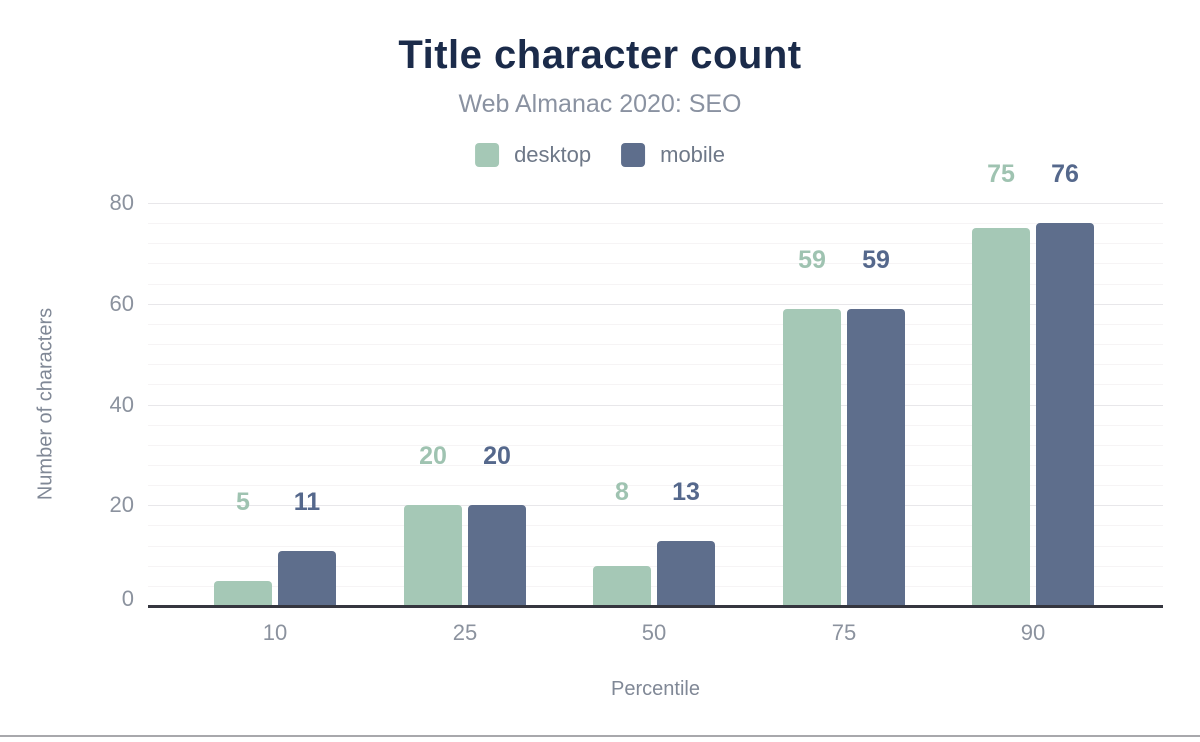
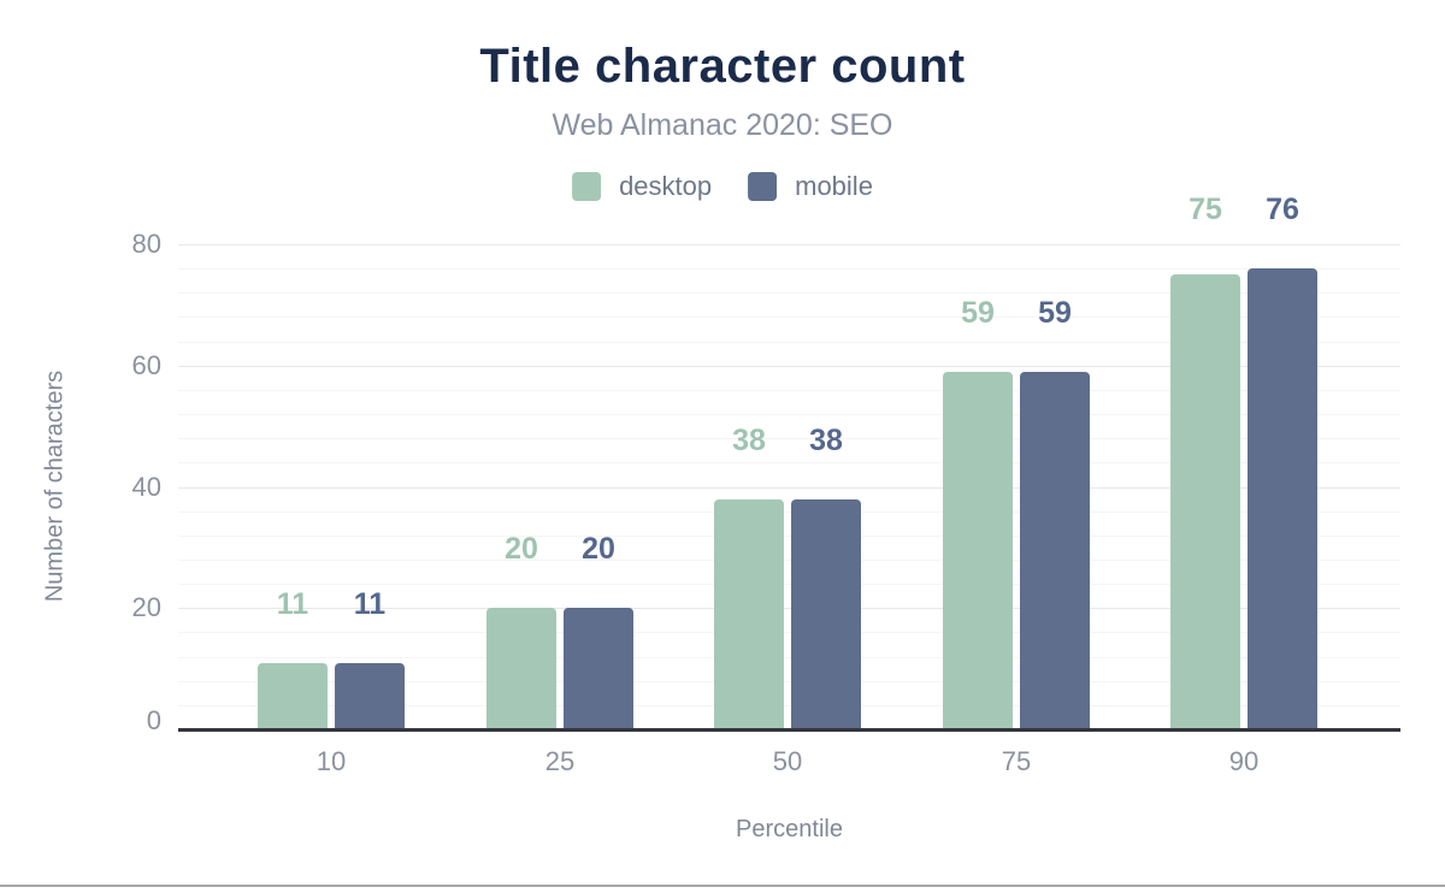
desktop/10: 5 -> 11
desktop/50: 8 -> 38
mobile/50: 13 -> 38
